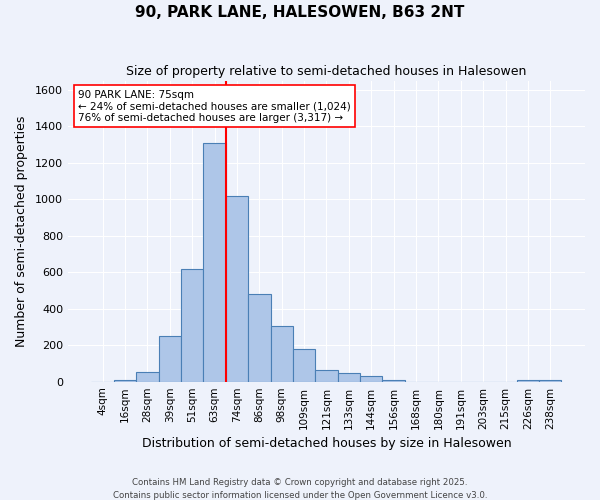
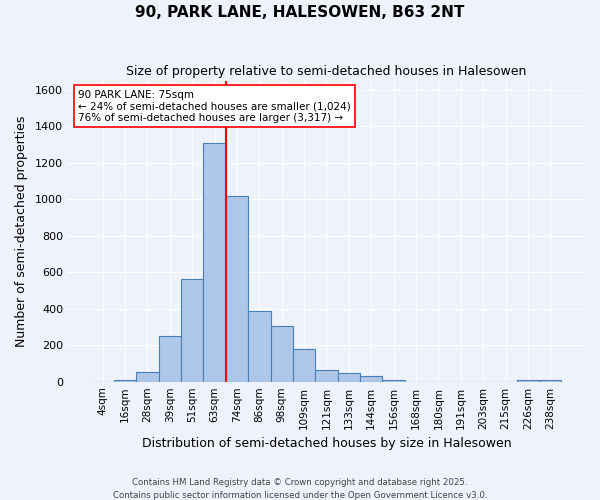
51sqm: 620 -> 560
86sqm: 480 -> 390
